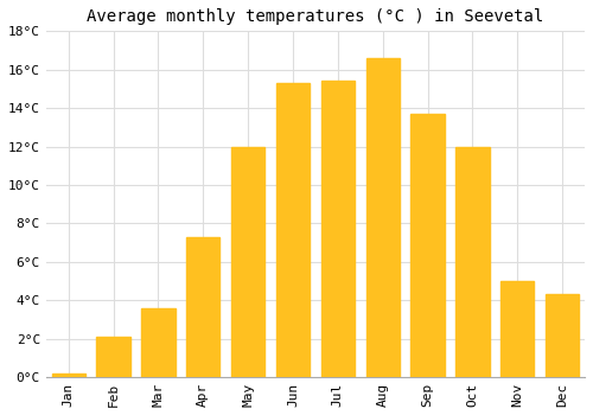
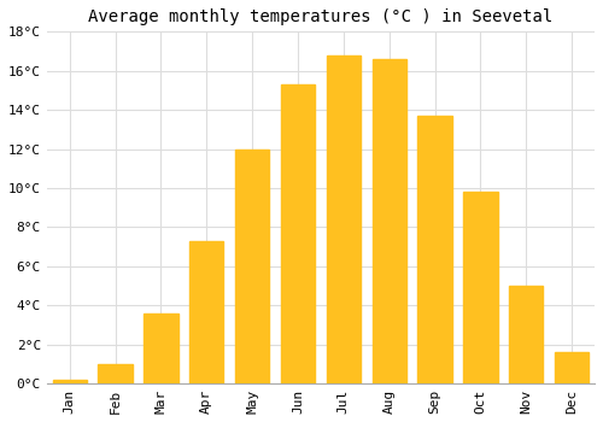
Feb: 2.1°C -> 1.0°C
Jul: 15.4°C -> 16.8°C
Oct: 12.0°C -> 9.8°C
Dec: 4.3°C -> 1.6°C
